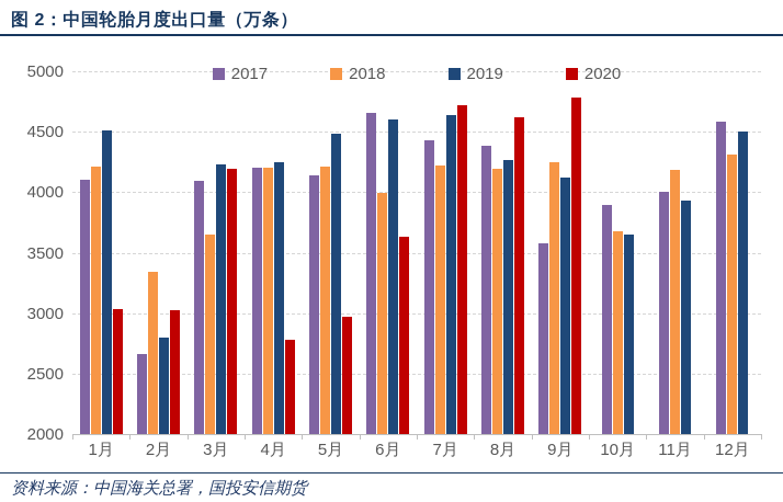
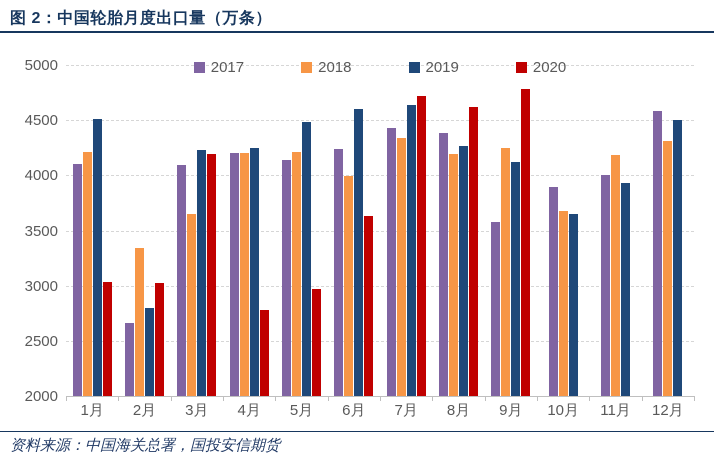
2017/6月: 4660 -> 4240
2018/7月: 4220 -> 4340
